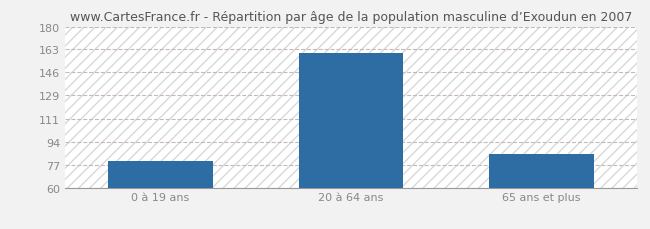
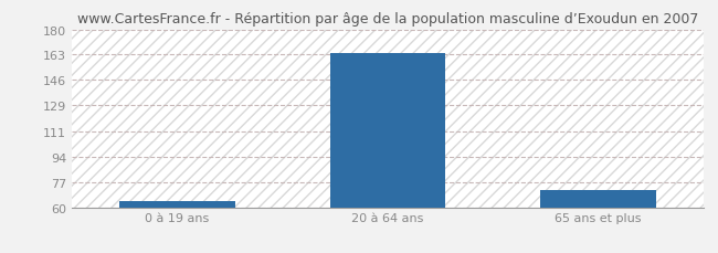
0 à 19 ans: 80 -> 64
20 à 64 ans: 160 -> 164
65 ans et plus: 85 -> 72
